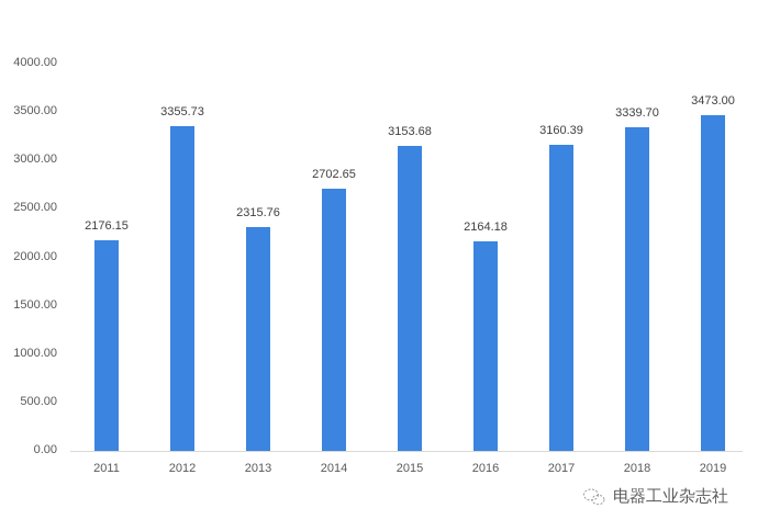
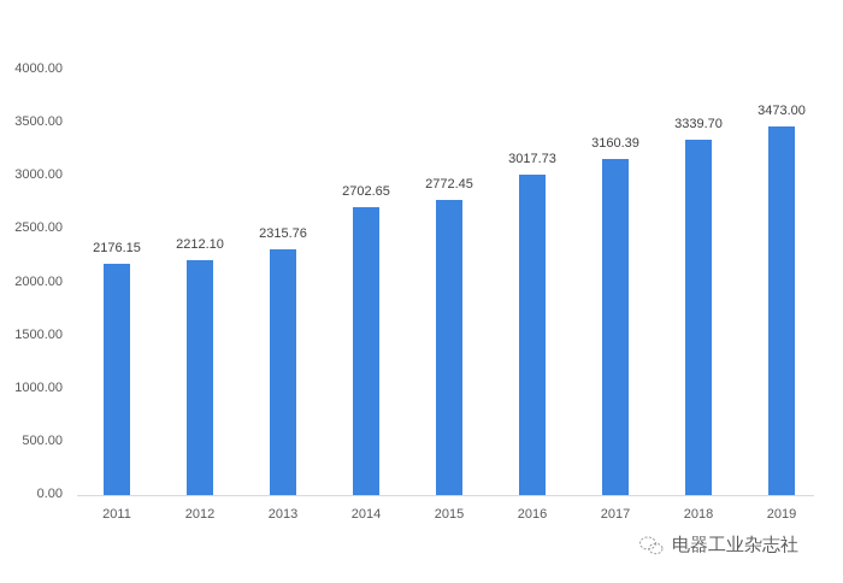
2012: 3355.73 -> 2212.10
2015: 3153.68 -> 2772.45
2016: 2164.18 -> 3017.73
